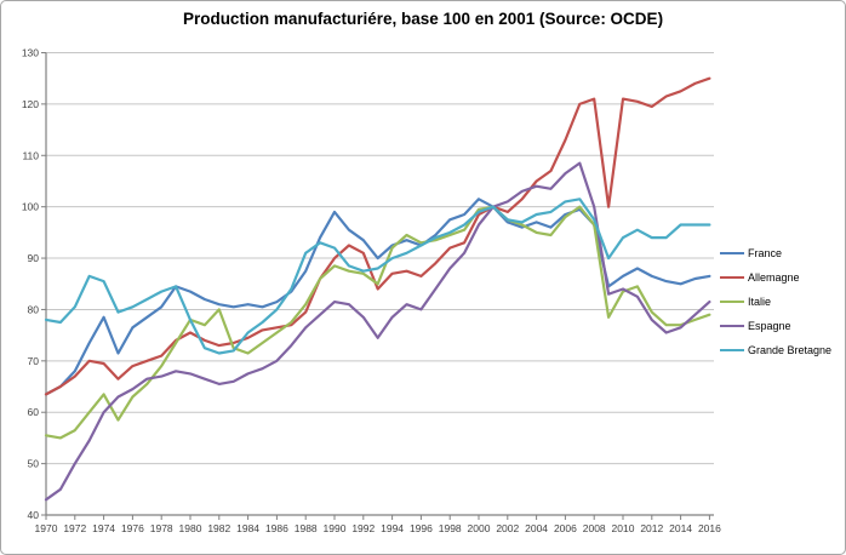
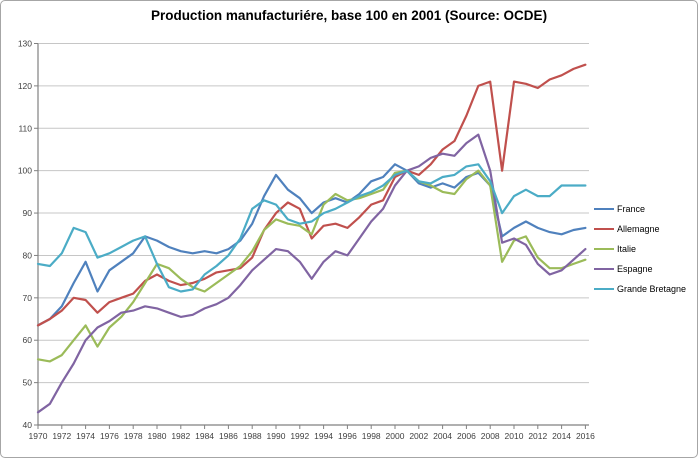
Italie/1982: 80 -> 74
